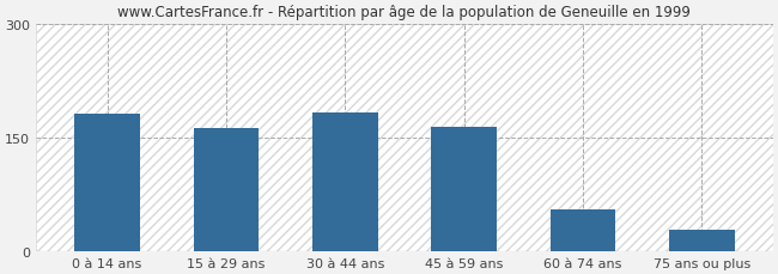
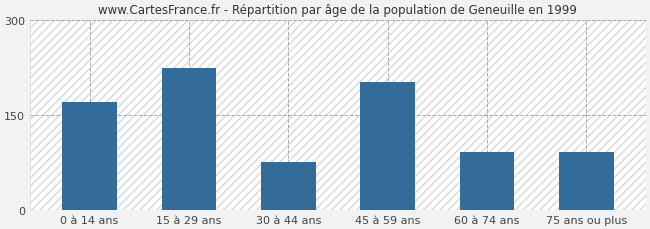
0 à 14 ans: 181 -> 170
15 à 29 ans: 163 -> 224
30 à 44 ans: 183 -> 76
45 à 59 ans: 165 -> 202
60 à 74 ans: 55 -> 92
75 ans ou plus: 28 -> 92
